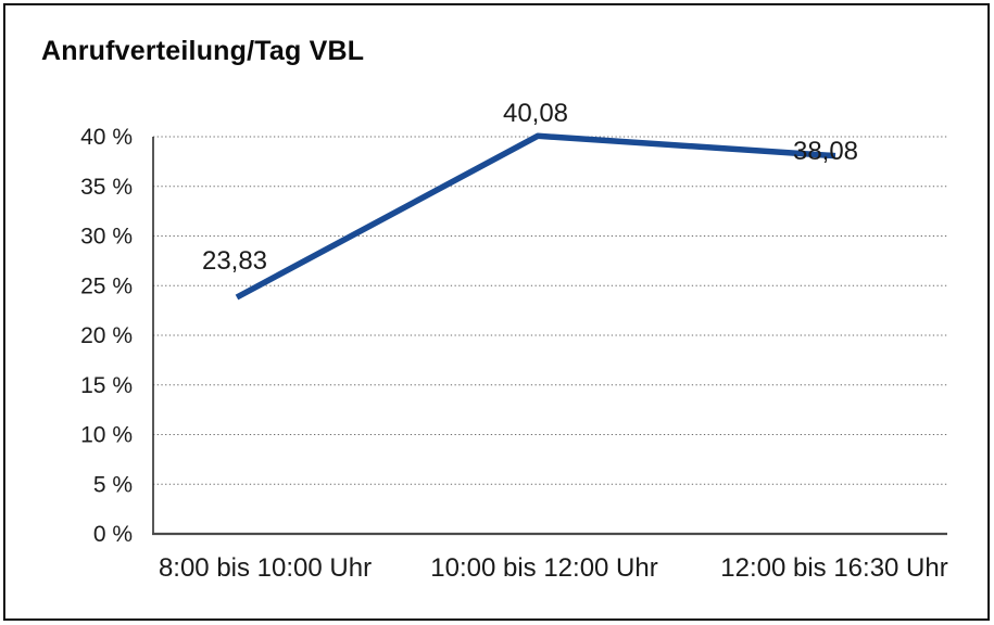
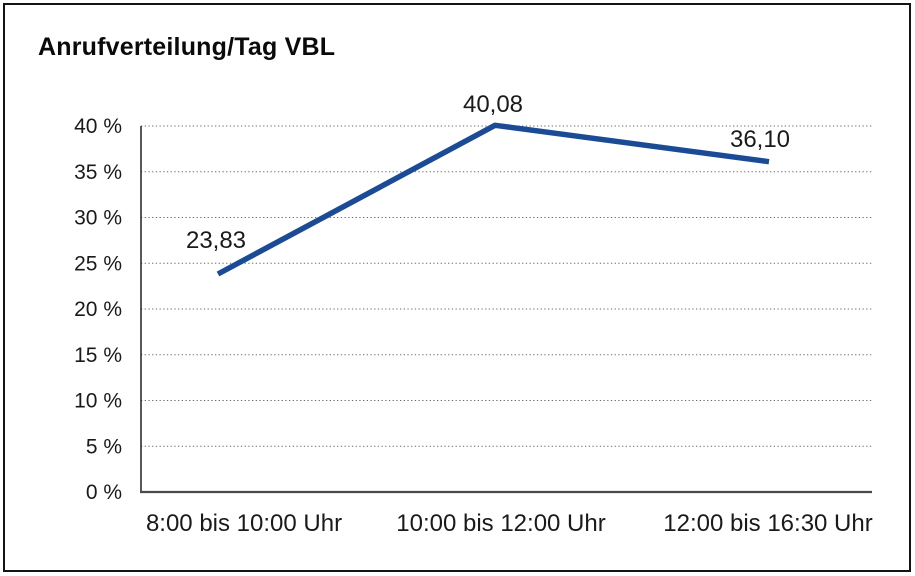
12:00 bis 16:30 Uhr: 38,08 -> 36,10
